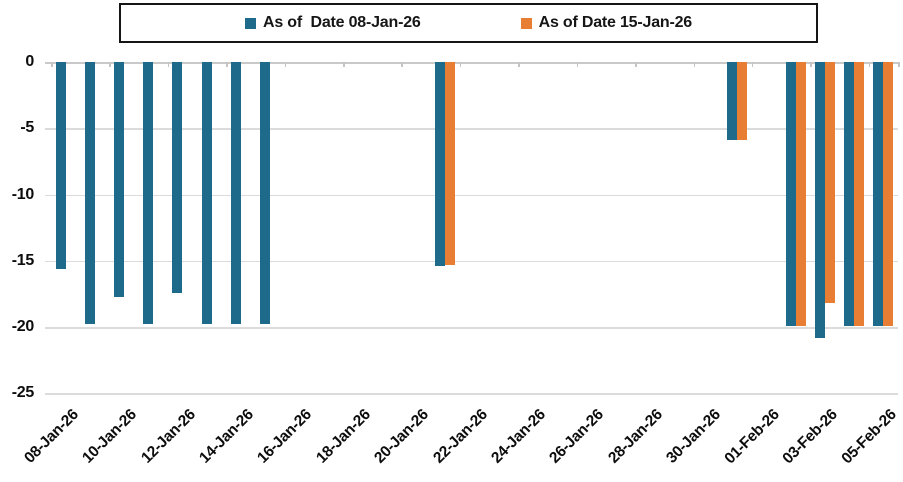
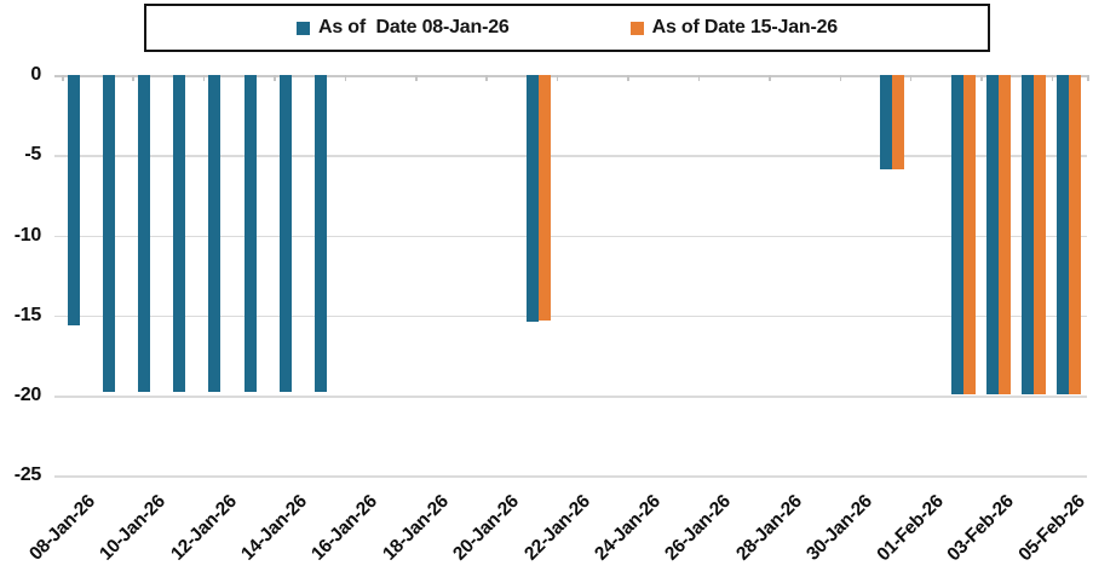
As of Date 08-Jan-26/10-Jan-26: -17.7 -> -19.8
As of Date 08-Jan-26/12-Jan-26: -17.4 -> -19.8
As of Date 08-Jan-26/03-Feb-26: -20.8 -> -19.9
As of Date 15-Jan-26/03-Feb-26: -18.2 -> -19.9
